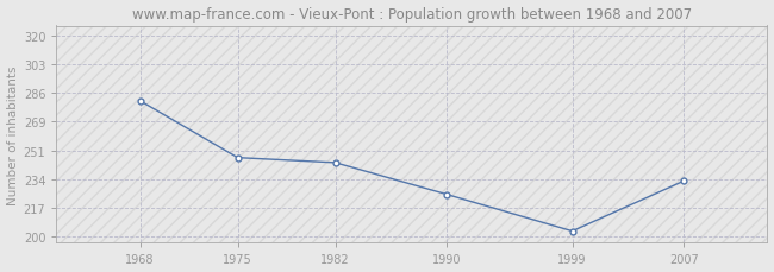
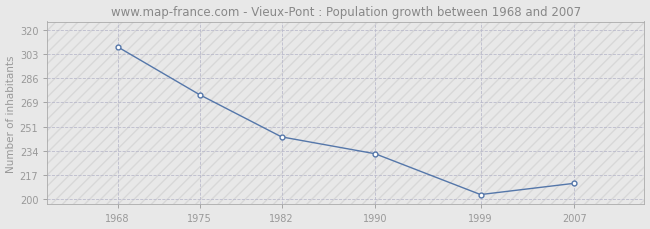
1968: 281 -> 308
1975: 247 -> 274
1990: 225 -> 232
2007: 233 -> 211
